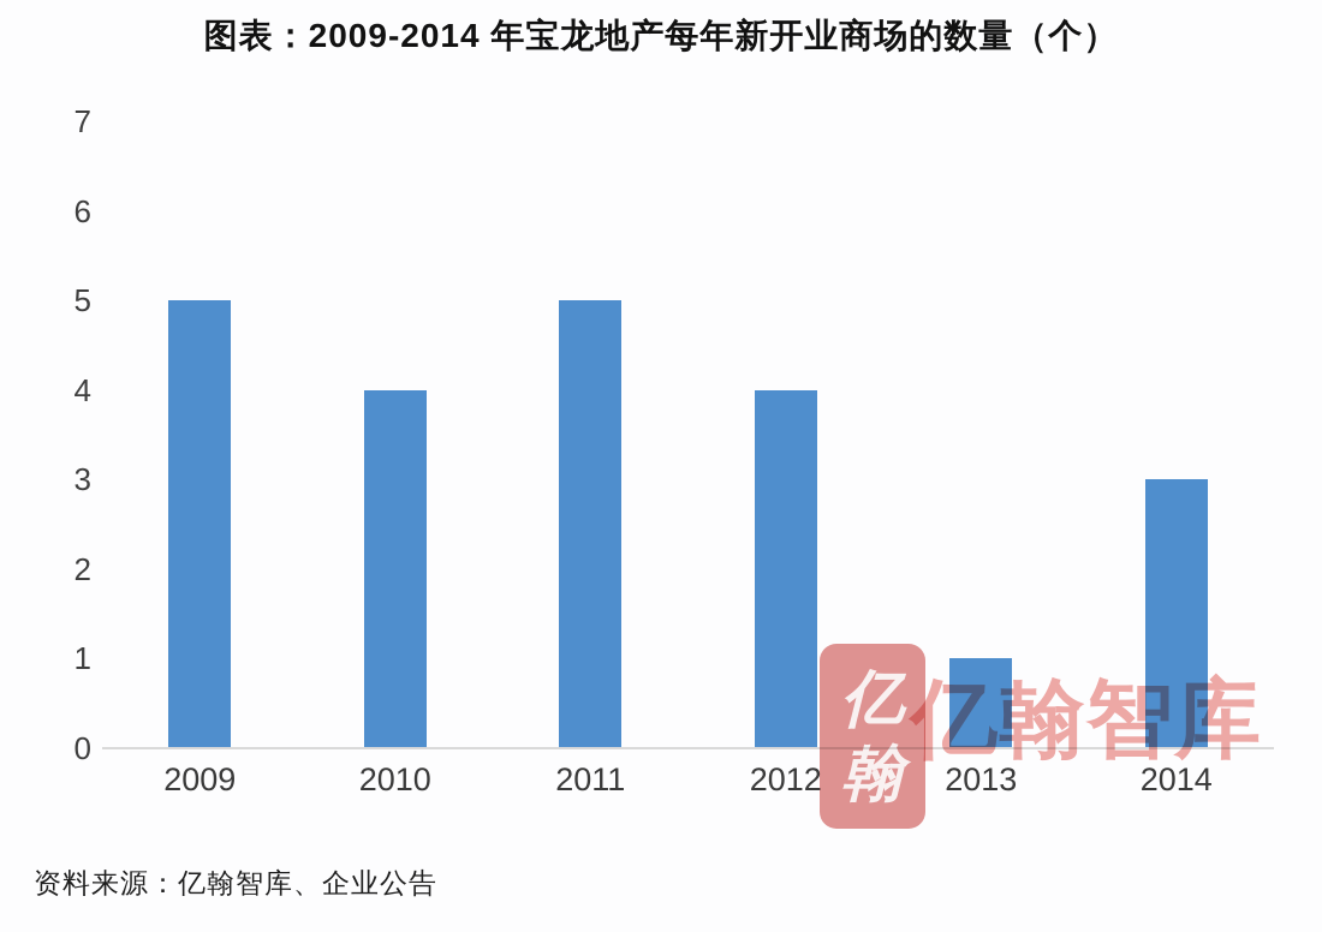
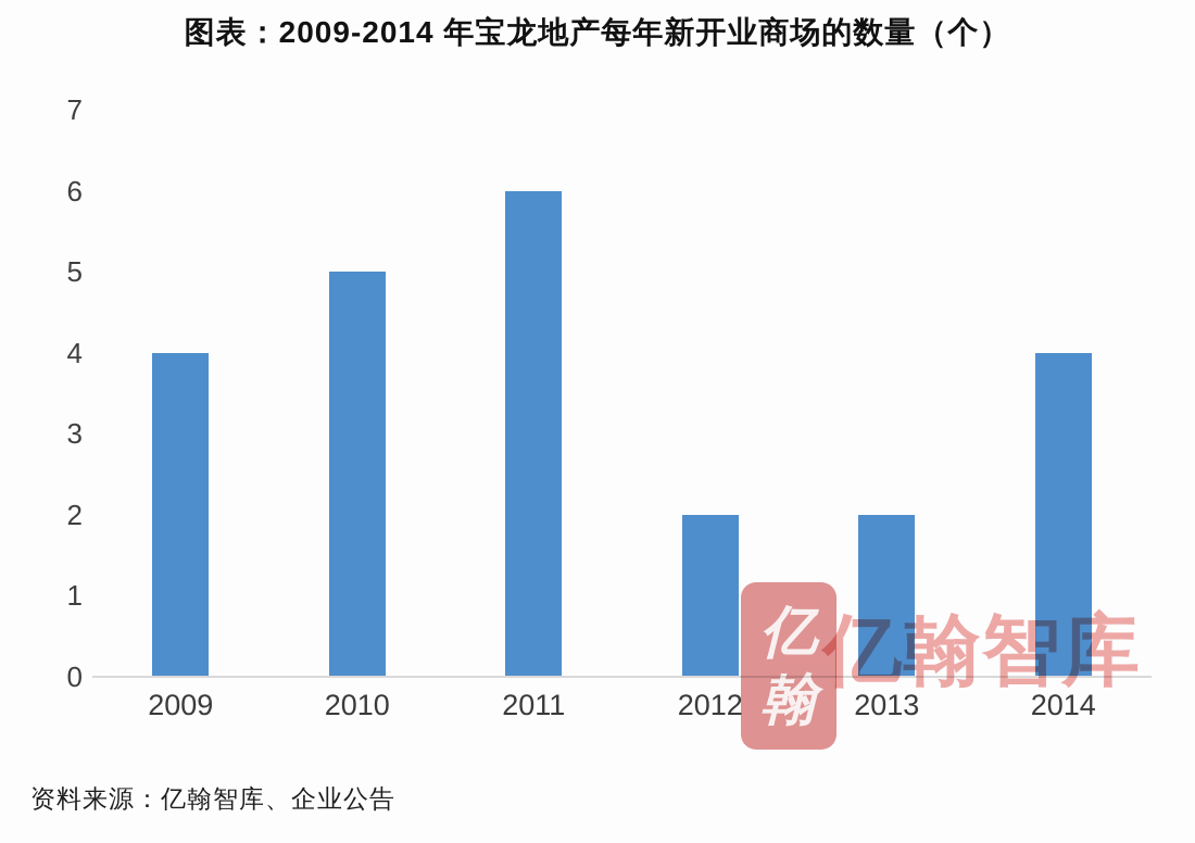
2009: 5 -> 4
2010: 4 -> 5
2011: 5 -> 6
2012: 4 -> 2
2013: 1 -> 2
2014: 3 -> 4
